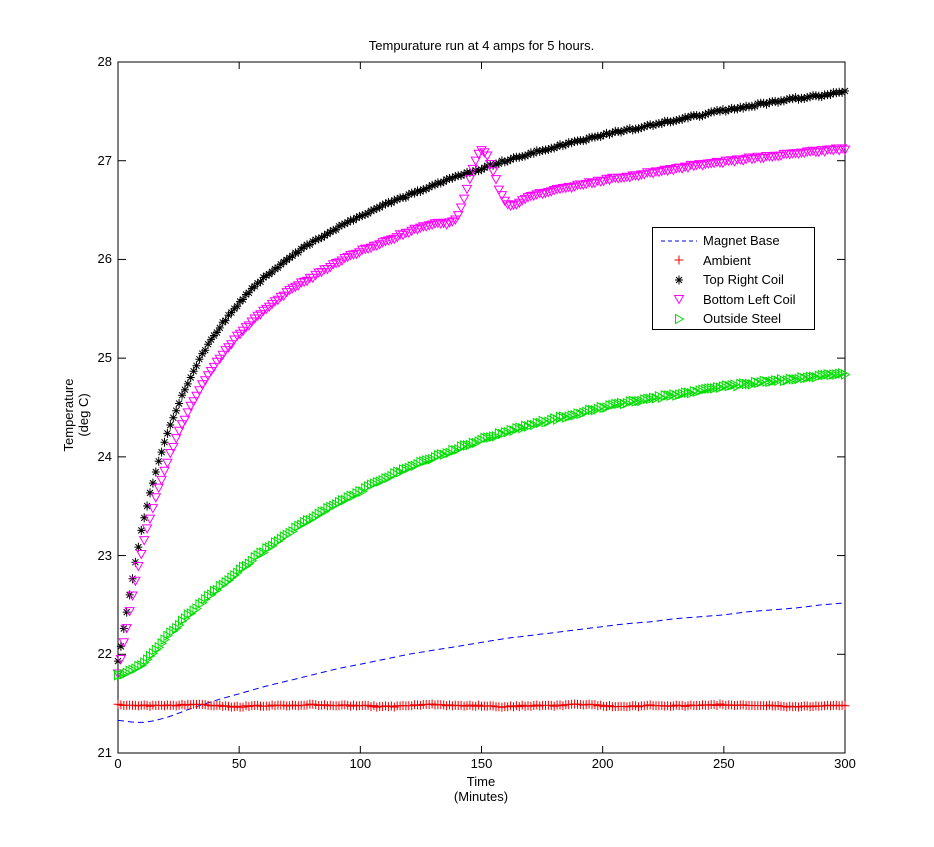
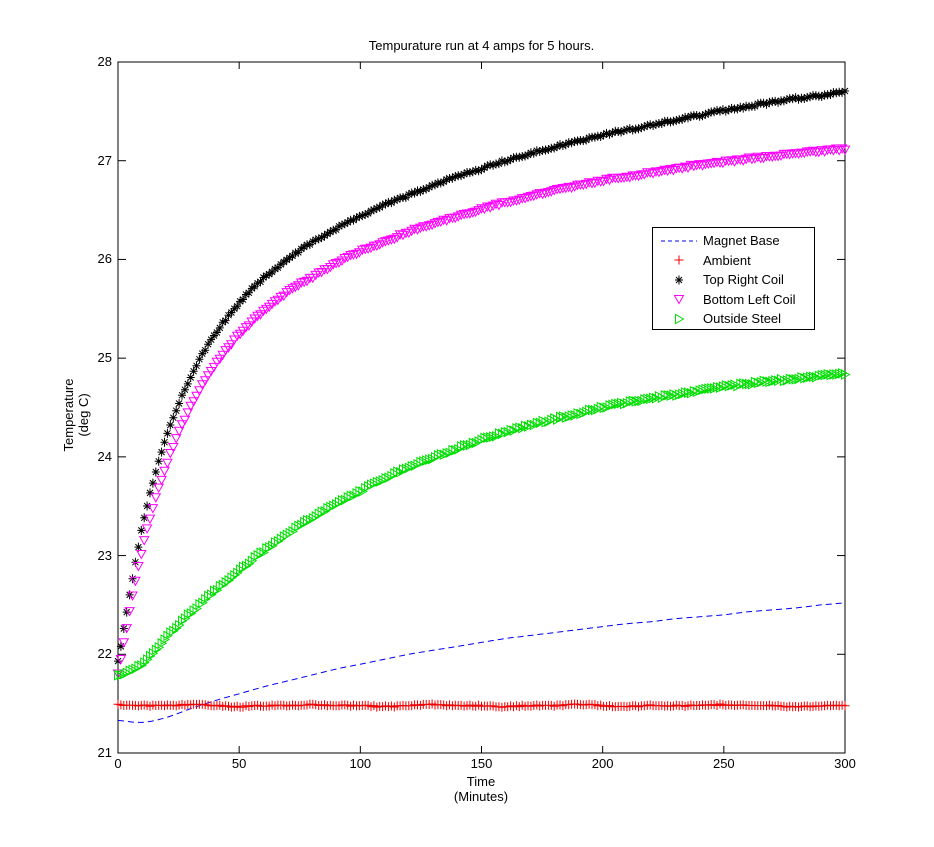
Bottom Left Coil/150: 27.1 -> 26.5
